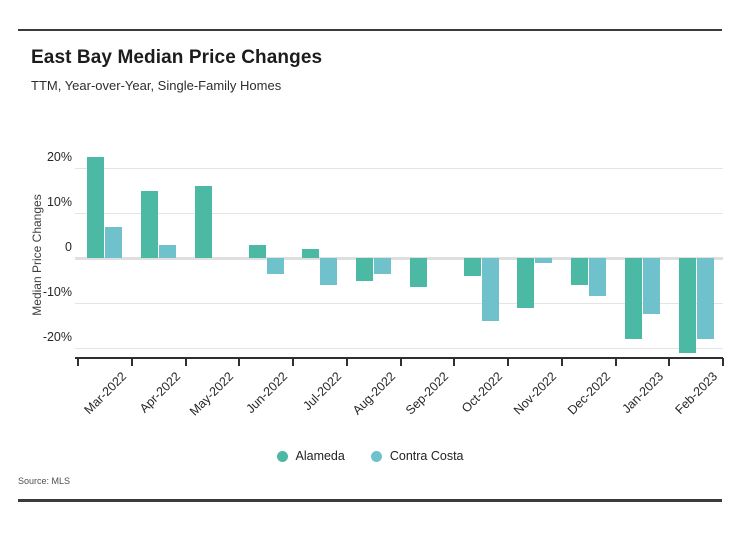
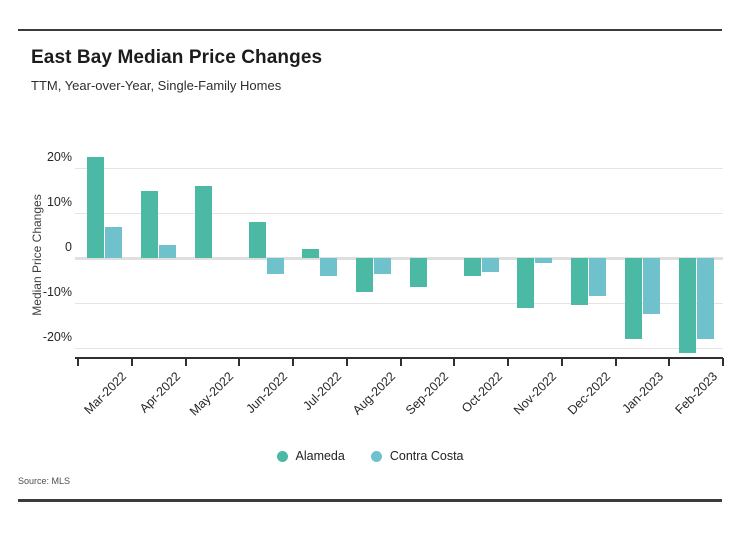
Alameda/Jun-2022: 3% -> 8%
Contra Costa/Jul-2022: -6% -> -4%
Alameda/Aug-2022: -5% -> -8%
Contra Costa/Oct-2022: -14% -> -3%
Alameda/Dec-2022: -6% -> -10%
